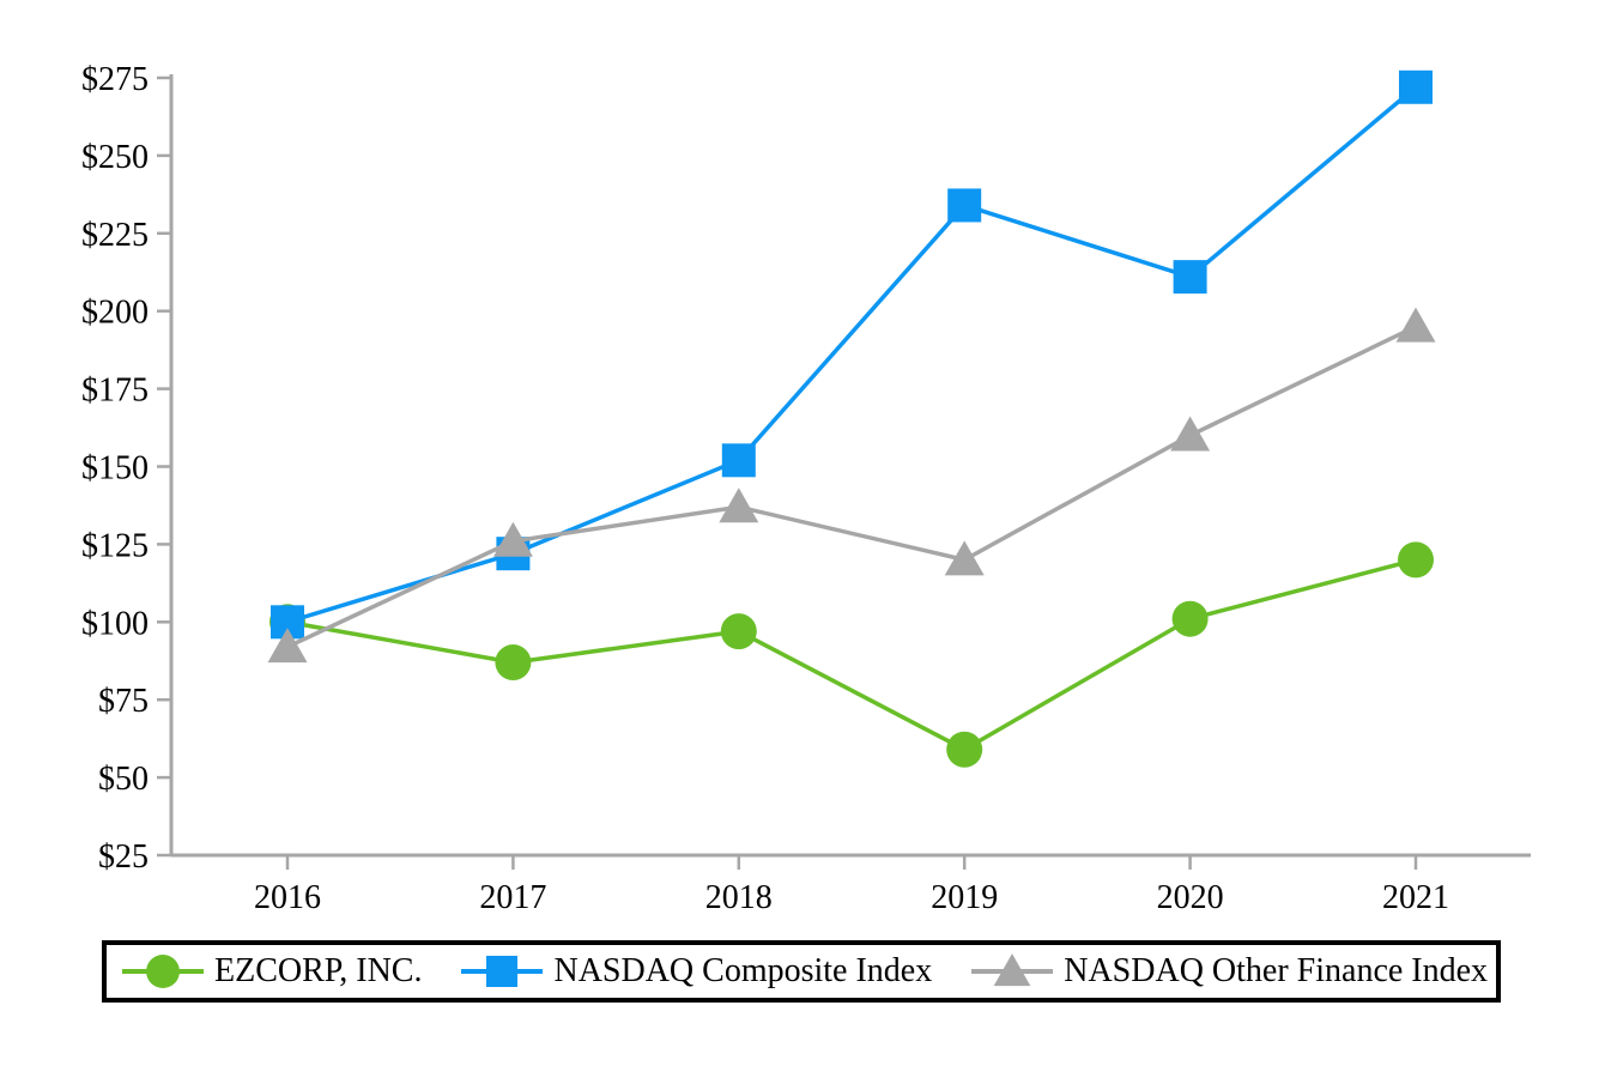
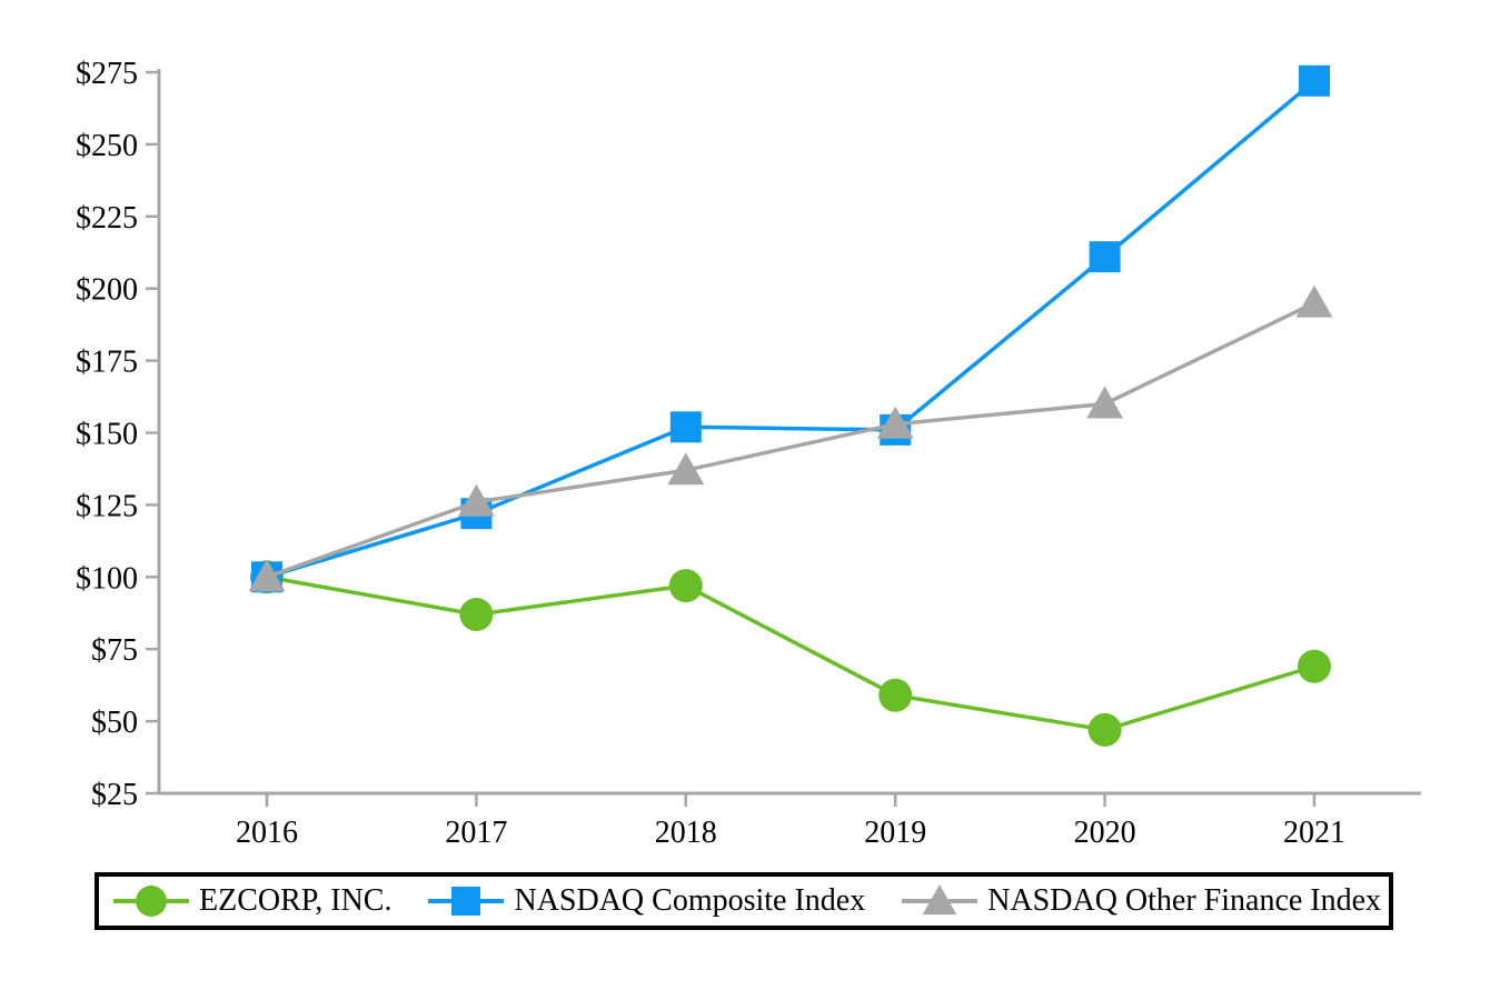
NASDAQ Other Finance Index/2016: $92 -> $100
NASDAQ Composite Index/2019: $234 -> $151
NASDAQ Other Finance Index/2019: $120 -> $153
EZCORP, INC./2020: $101 -> $47
EZCORP, INC./2021: $120 -> $69
